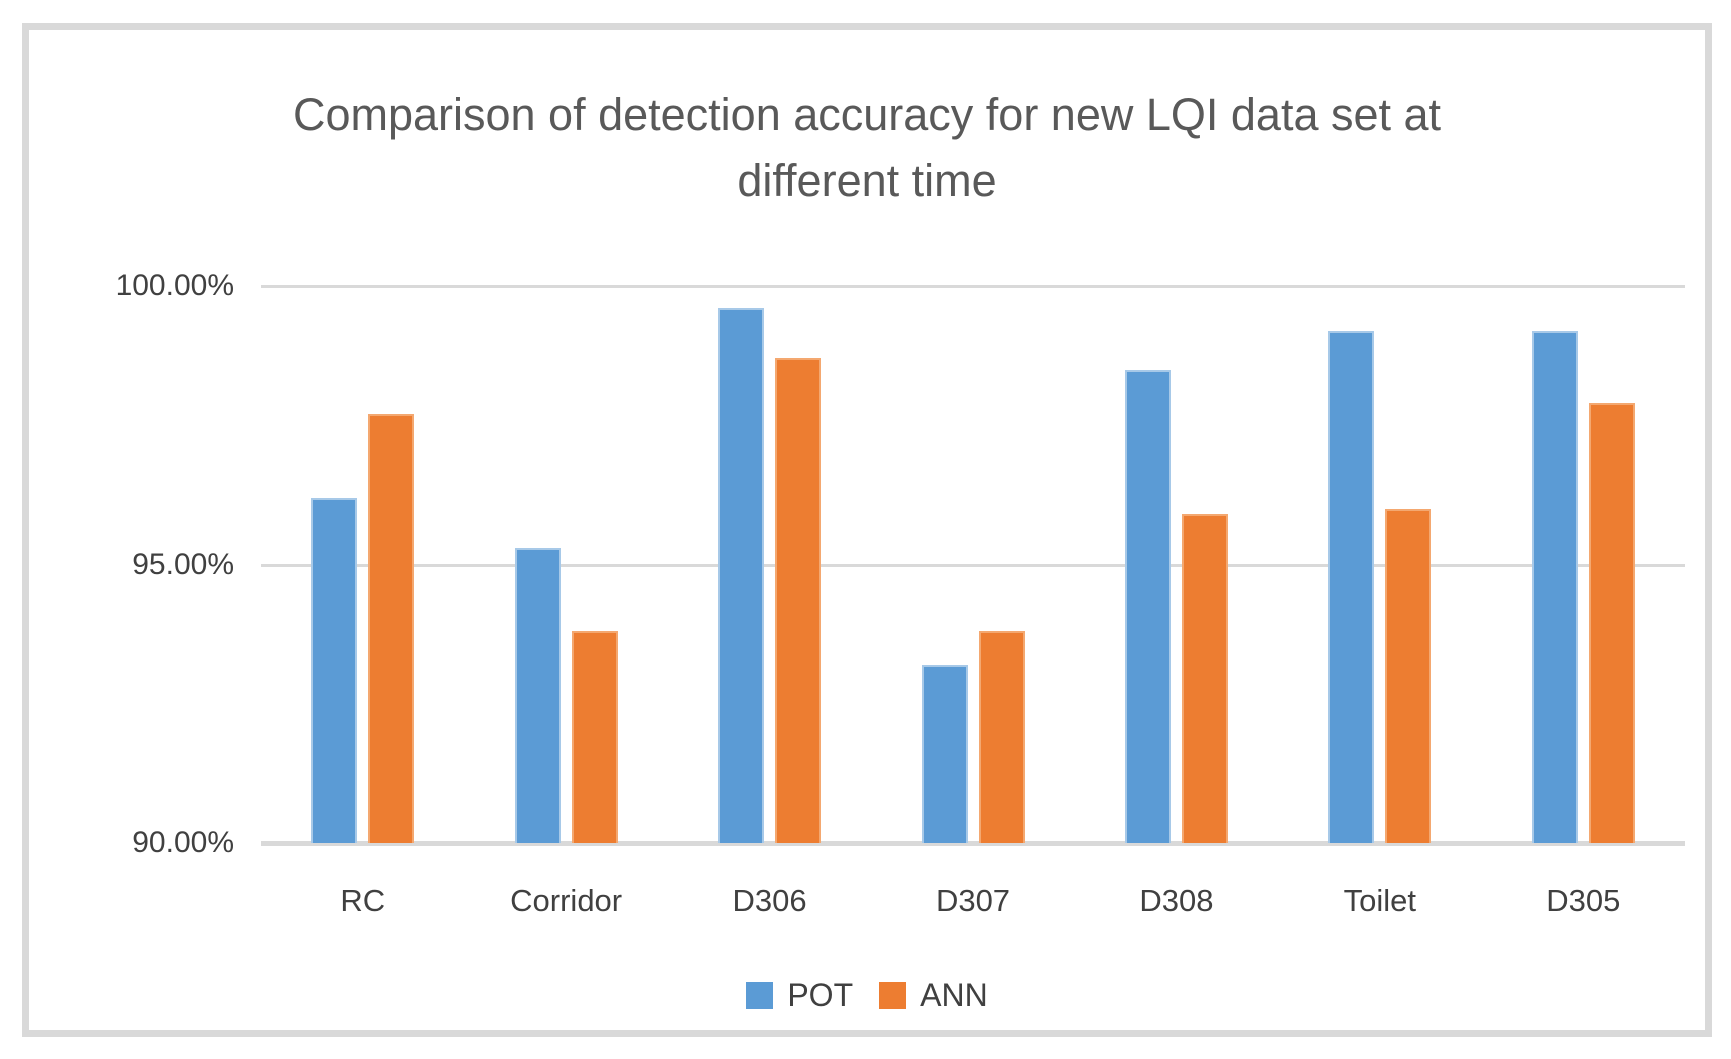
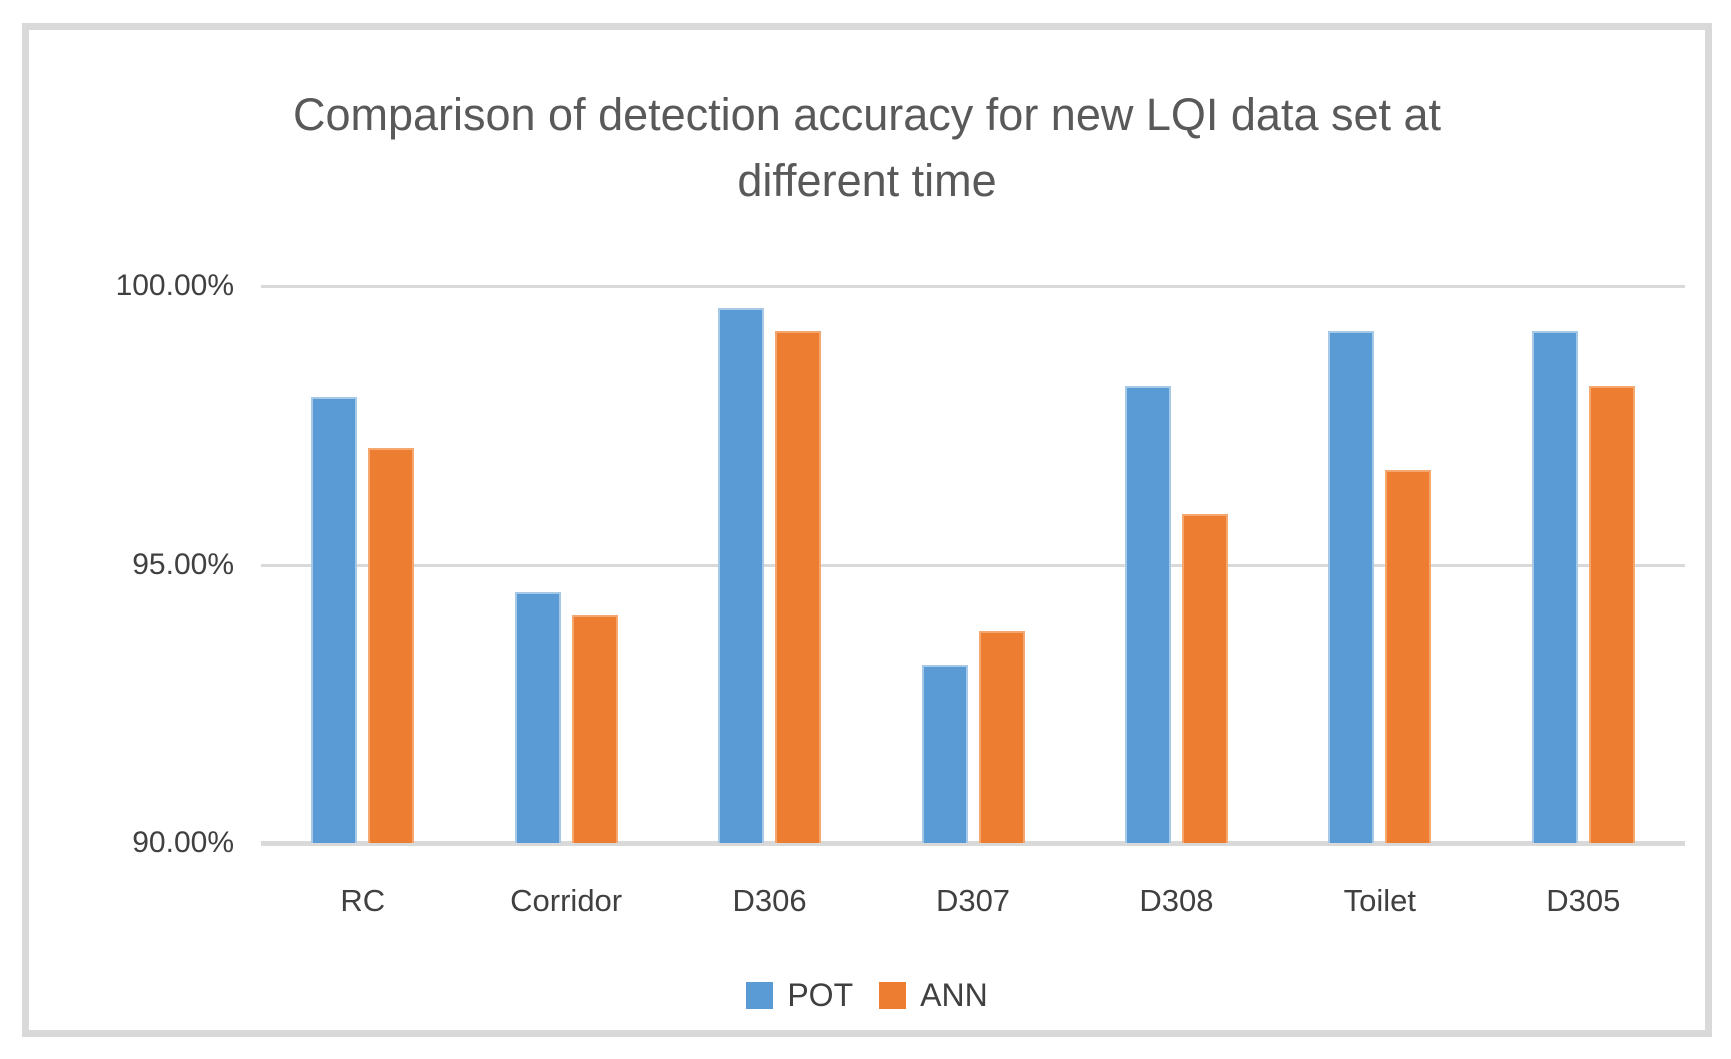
POT/RC: 96.2% -> 98.0%
ANN/RC: 97.7% -> 97.1%
POT/Corridor: 95.3% -> 94.5%
ANN/Corridor: 93.8% -> 94.1%
ANN/D306: 98.7% -> 99.2%
POT/D308: 98.5% -> 98.2%
ANN/Toilet: 96.0% -> 96.7%
ANN/D305: 97.9% -> 98.2%
